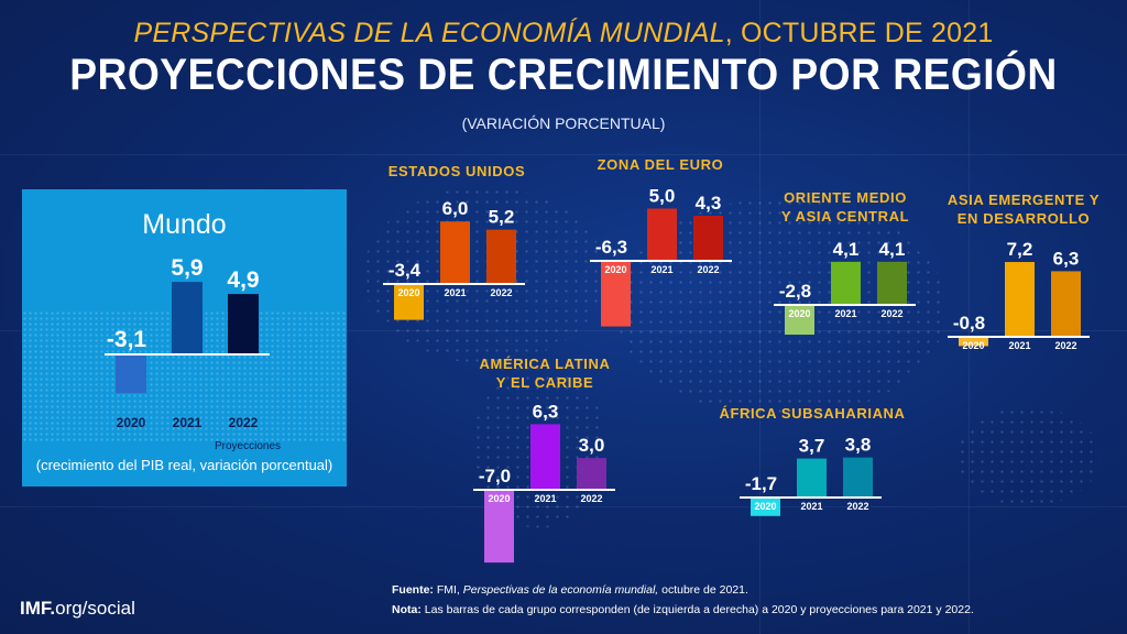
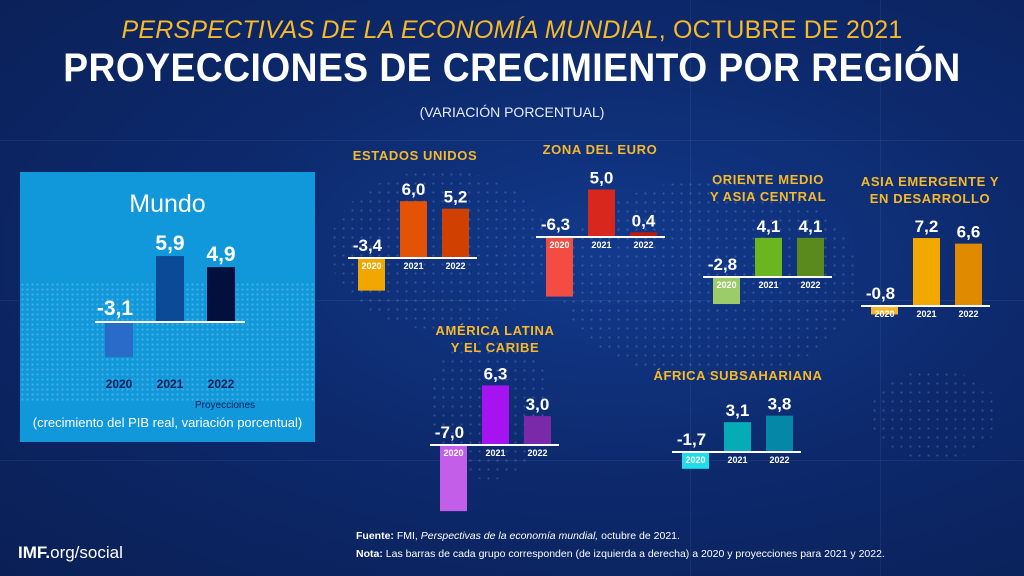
ZONA DEL EURO/2022: 4,3 -> 0,4
ASIA EMERGENTE Y EN DESARROLLO/2022: 6,3 -> 6,6
ÁFRICA SUBSAHARIANA/2021: 3,7 -> 3,1
